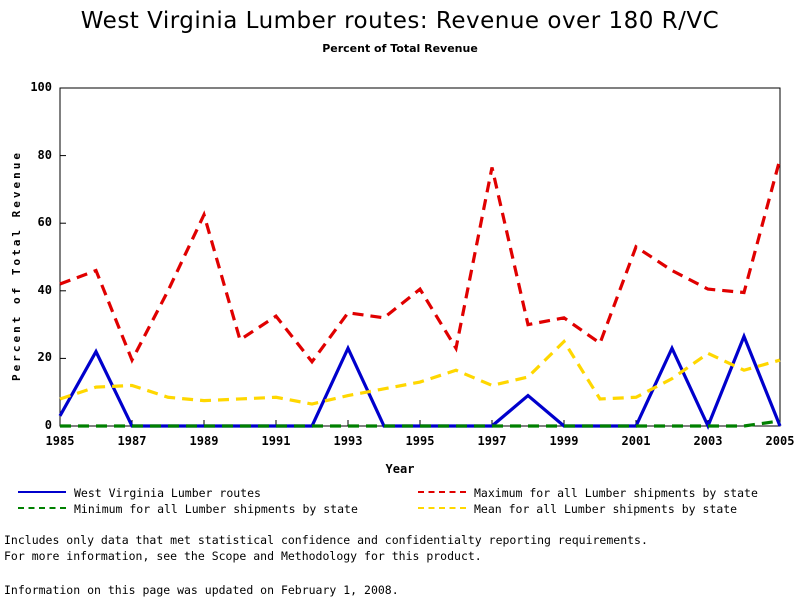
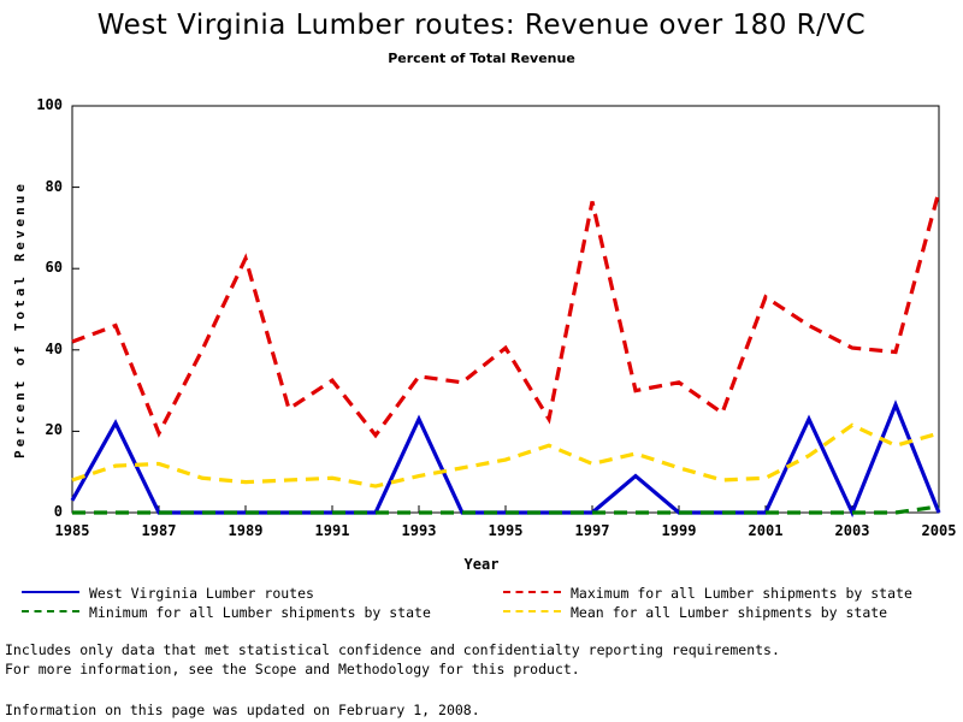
Mean for all Lumber shipments by state/1999: 25 -> 11
